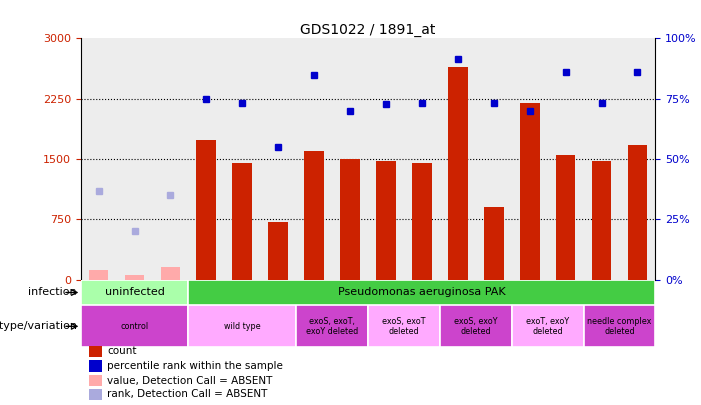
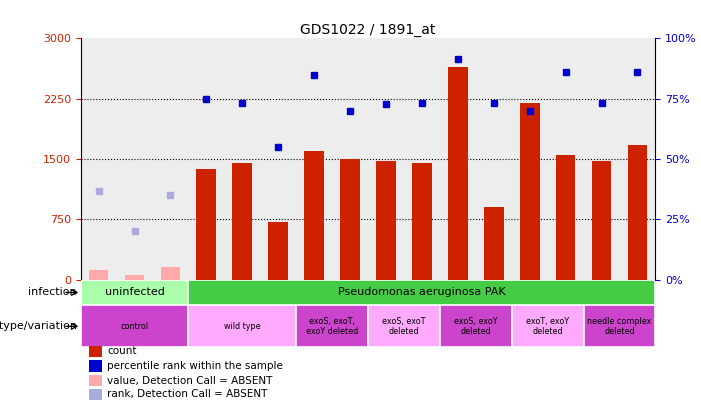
GSM24743: 1740 -> 1380
